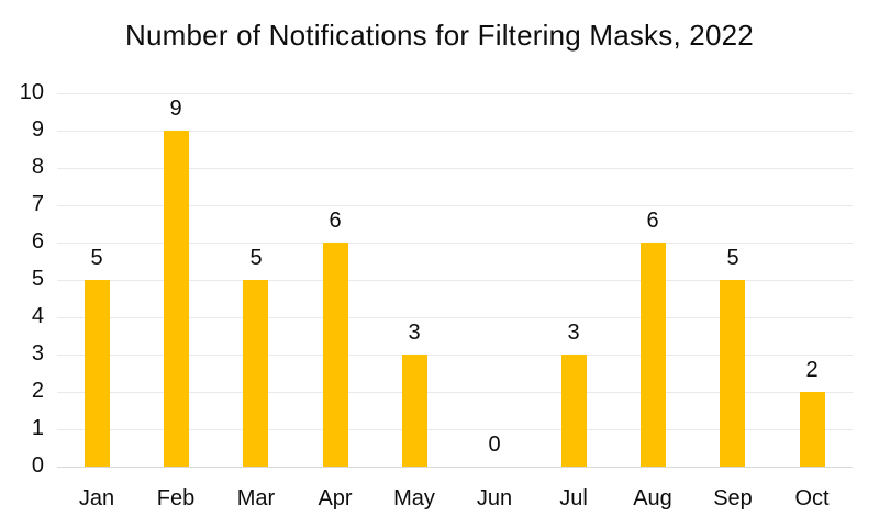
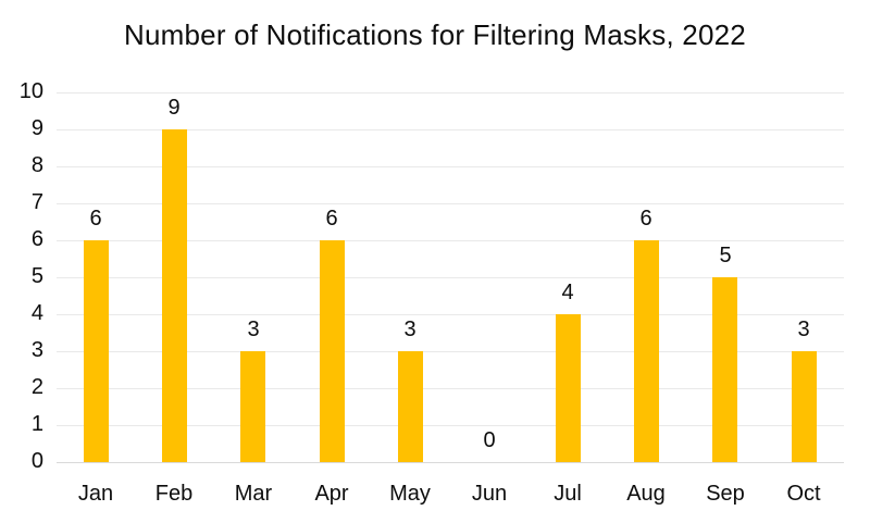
Jan: 5 -> 6
Mar: 5 -> 3
Jul: 3 -> 4
Oct: 2 -> 3
